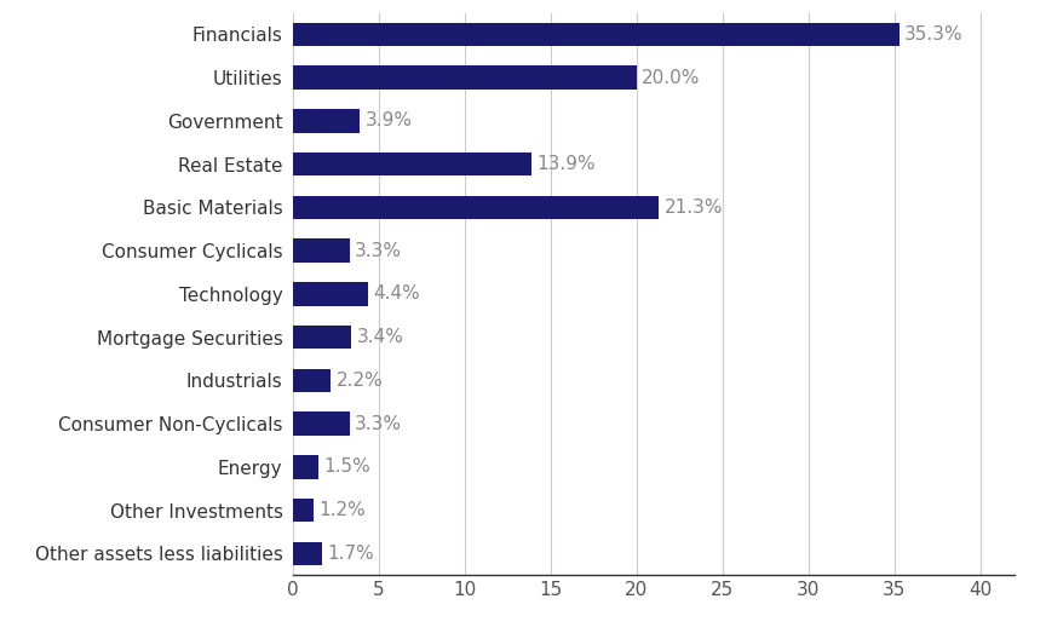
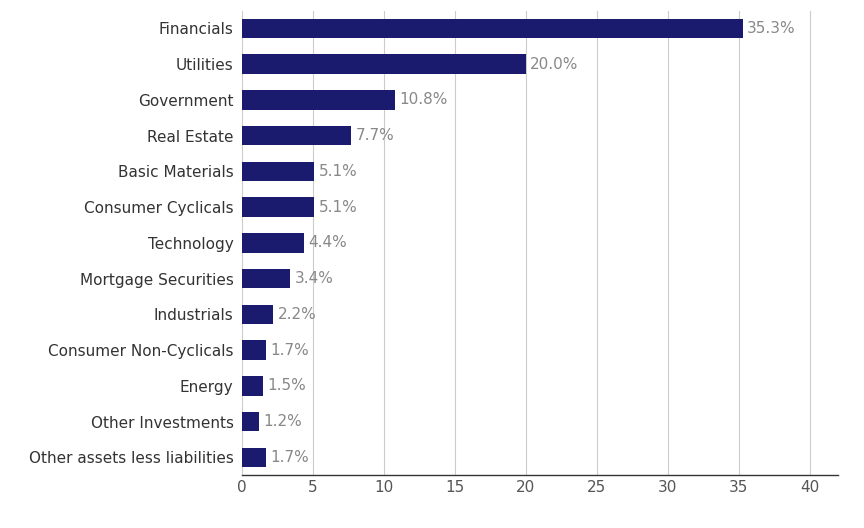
Government: 3.9% -> 10.8%
Real Estate: 13.9% -> 7.7%
Basic Materials: 21.3% -> 5.1%
Consumer Cyclicals: 3.3% -> 5.1%
Consumer Non-Cyclicals: 3.3% -> 1.7%
